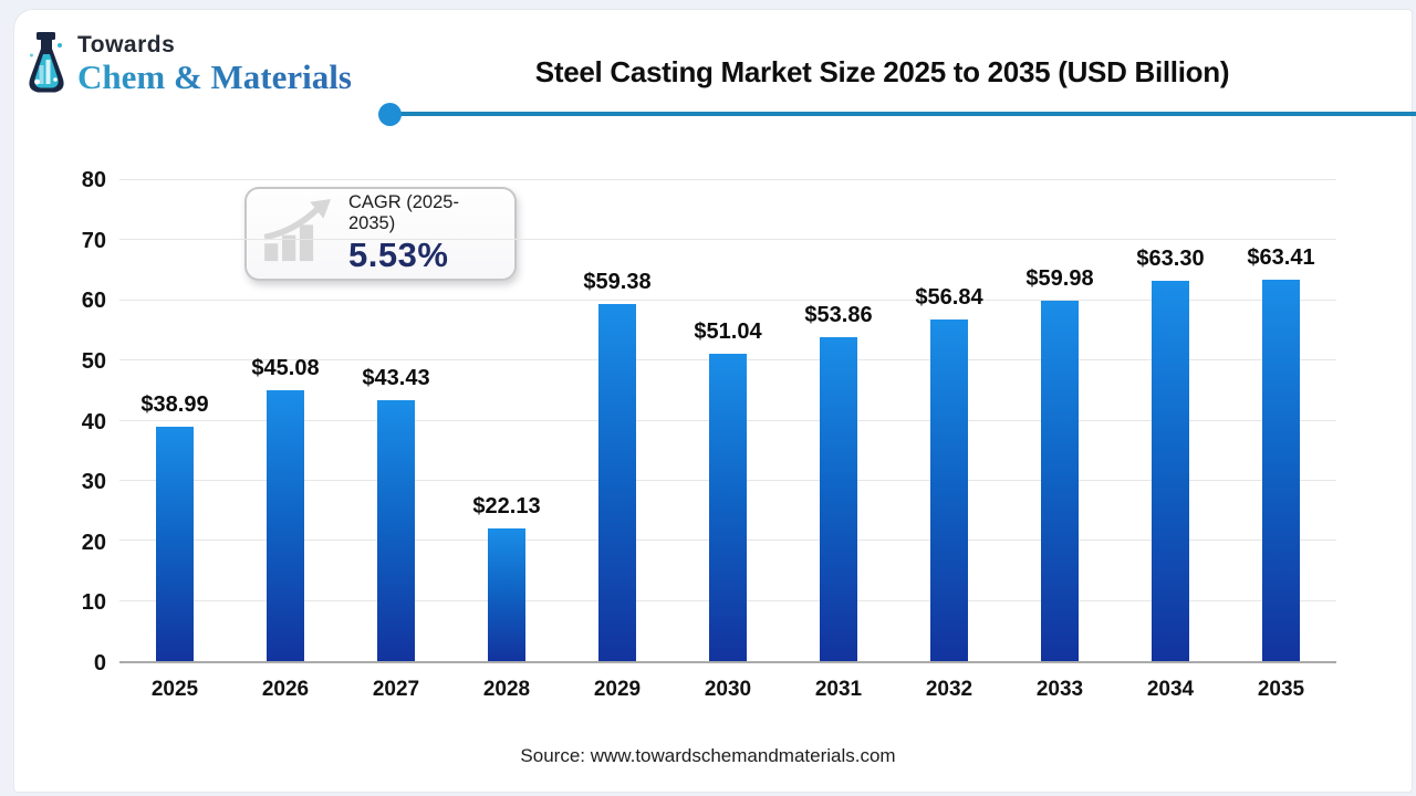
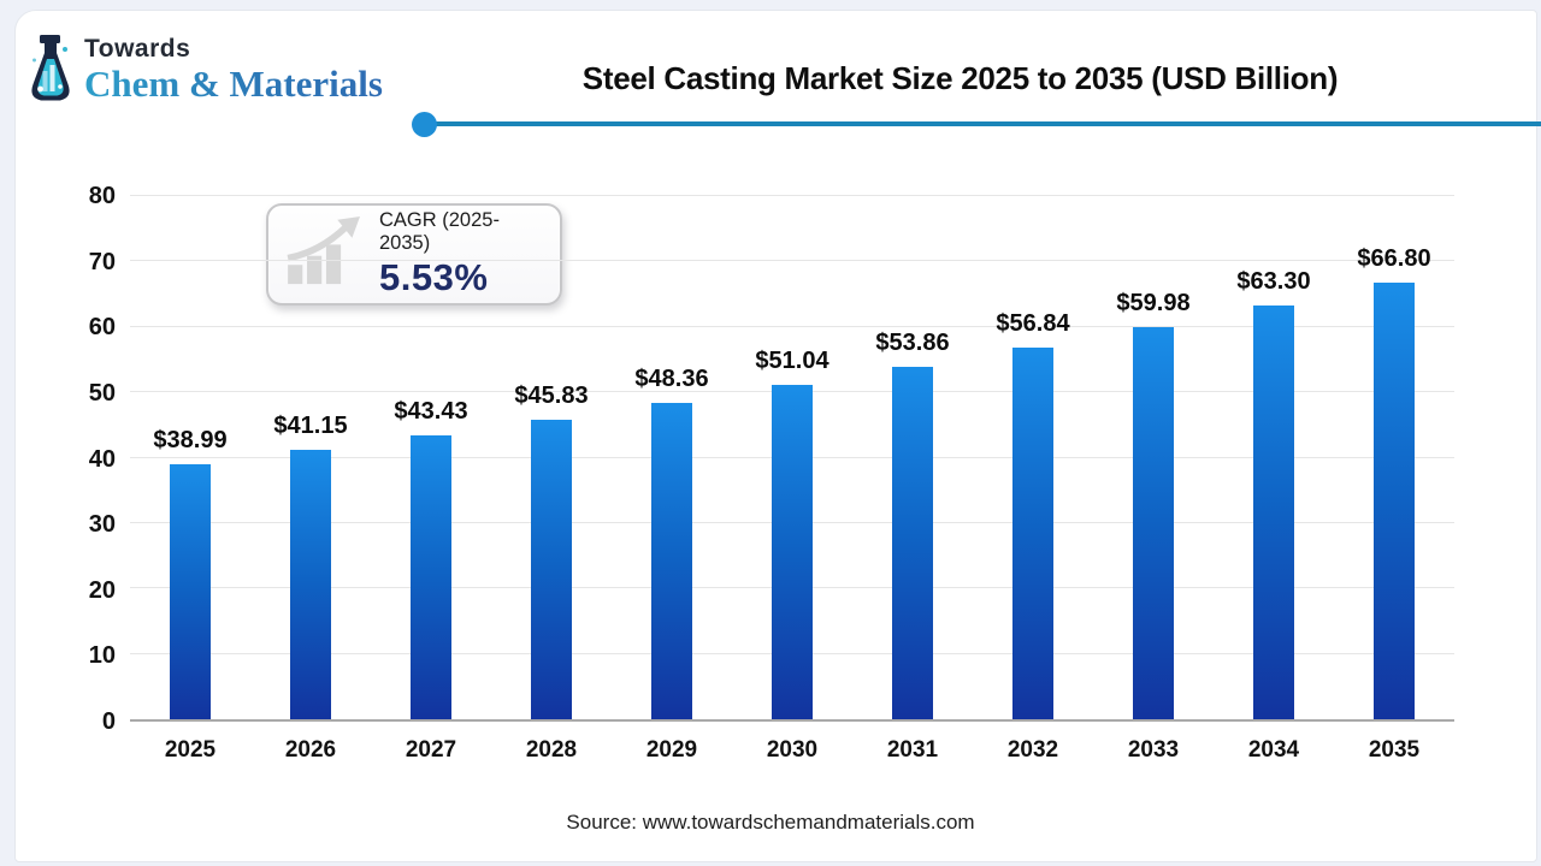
2026: $45.08 -> $41.15
2028: $22.13 -> $45.83
2029: $59.38 -> $48.36
2035: $63.41 -> $66.80
